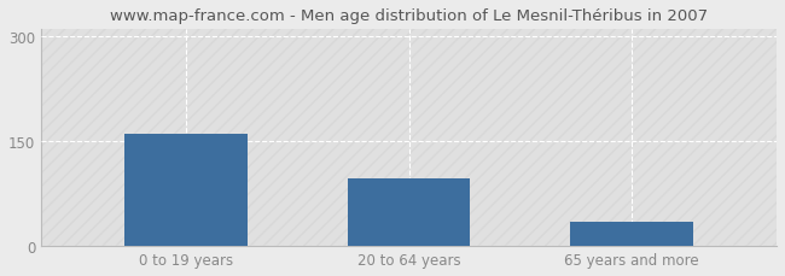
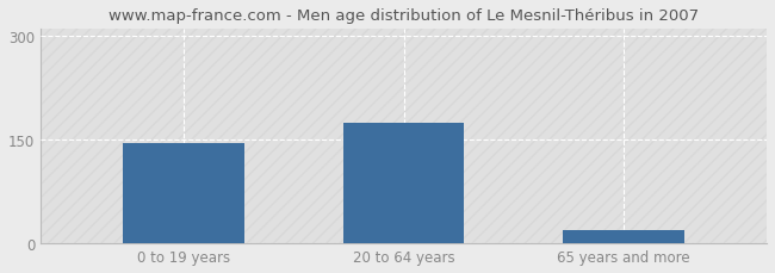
0 to 19 years: 160 -> 145
20 to 64 years: 96 -> 175
65 years and more: 34 -> 20
